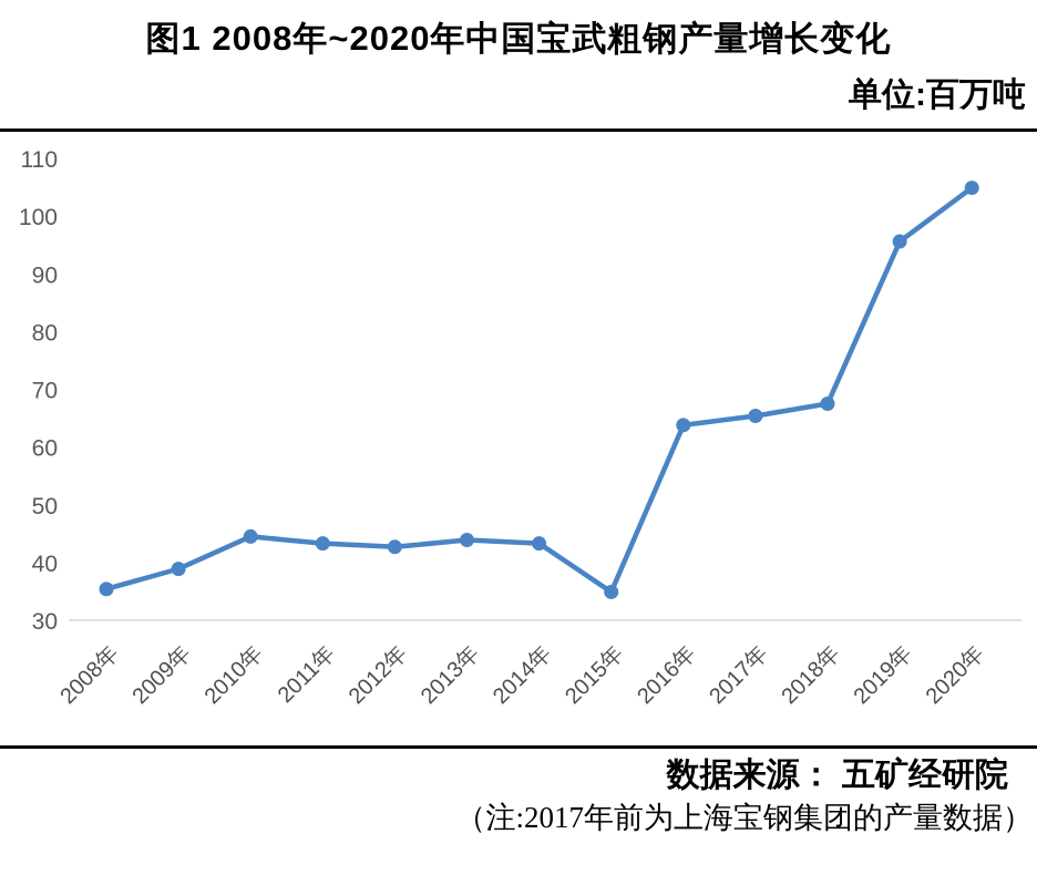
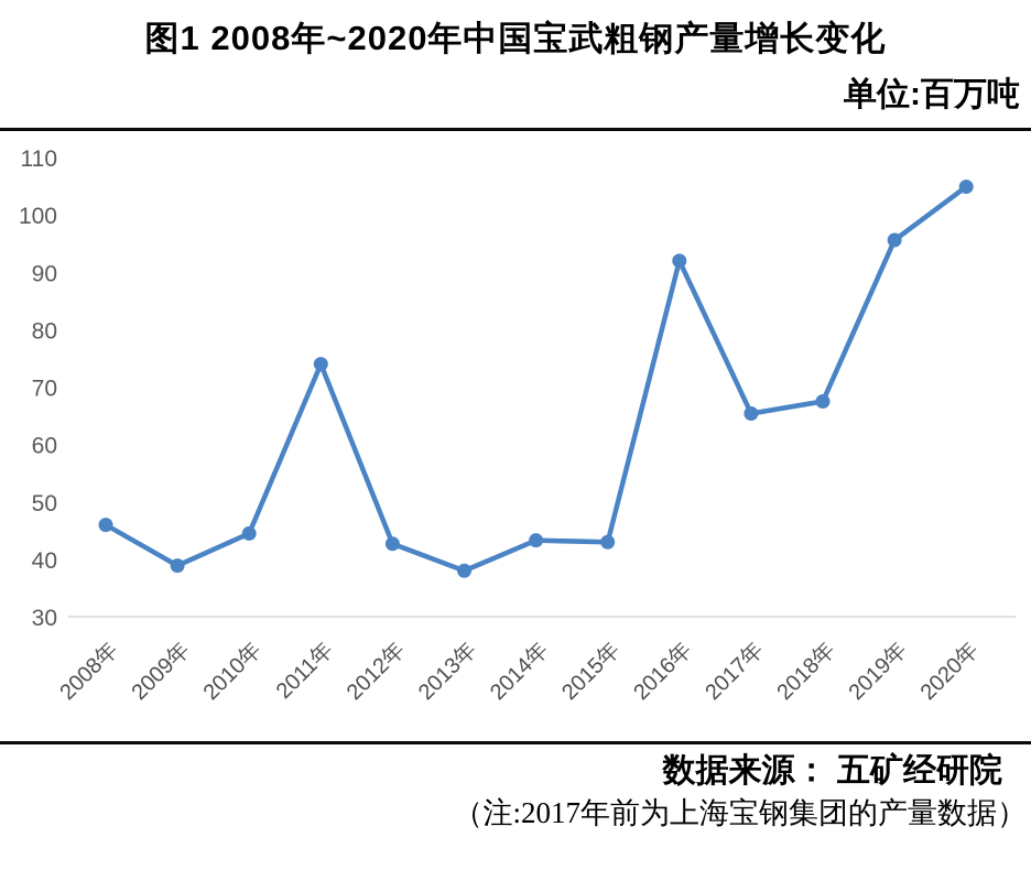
2008年: 35 -> 46
2011年: 43 -> 74
2013年: 44 -> 38
2015年: 35 -> 43
2016年: 64 -> 92
